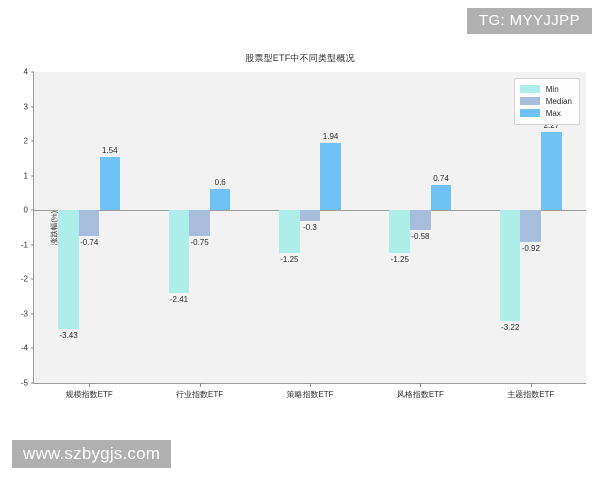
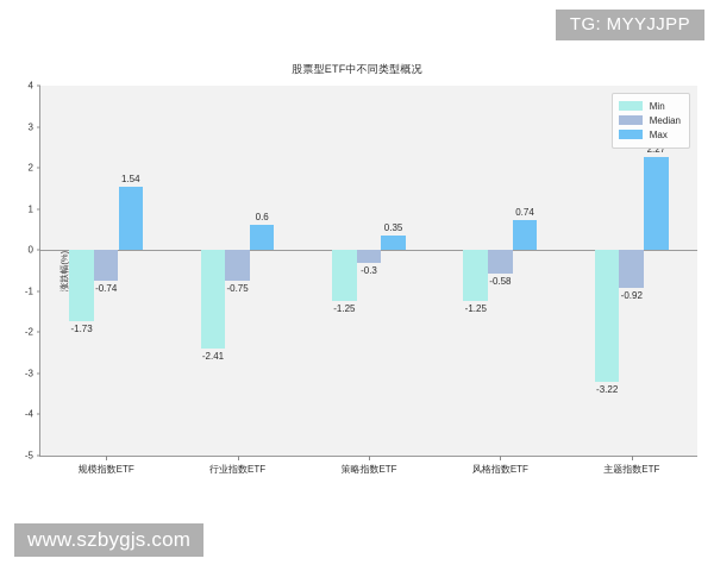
Min/规模指数ETF: -3.43 -> -1.73
Max/策略指数ETF: 1.94 -> 0.35
